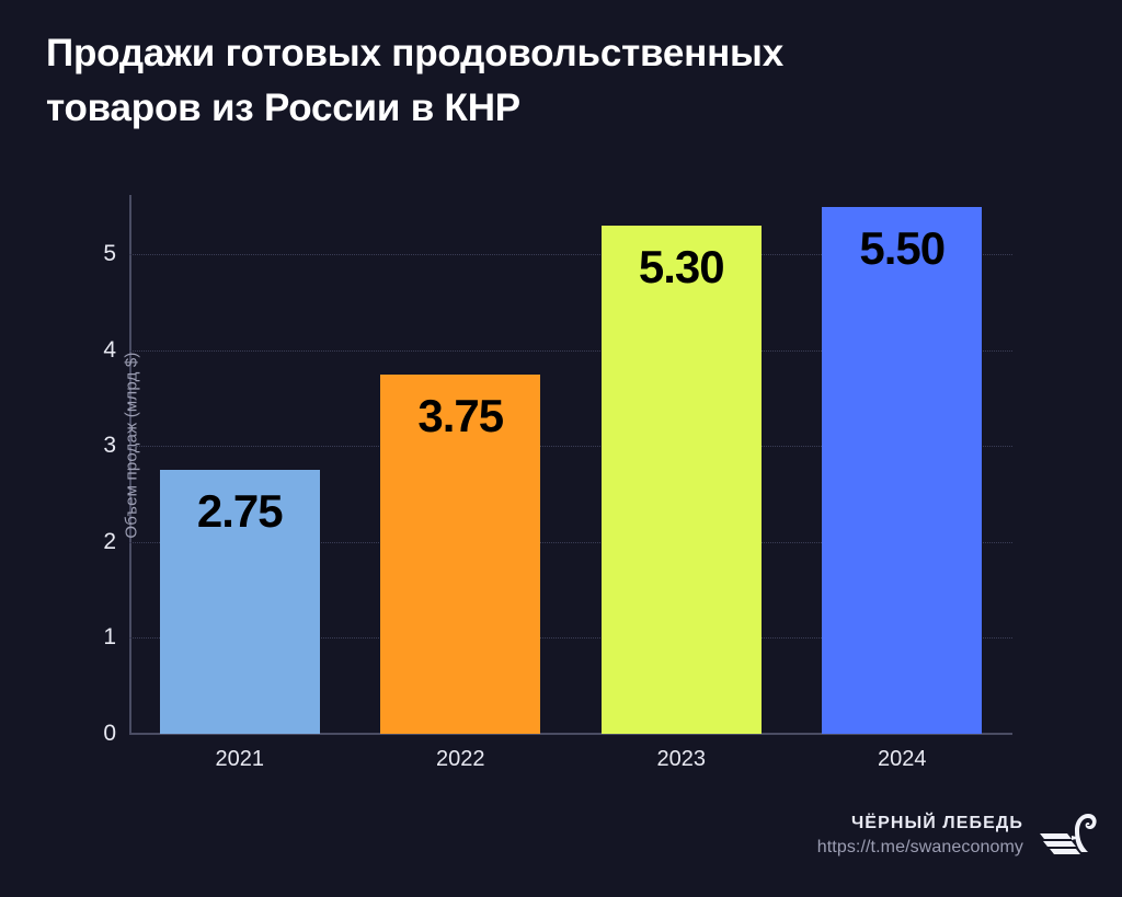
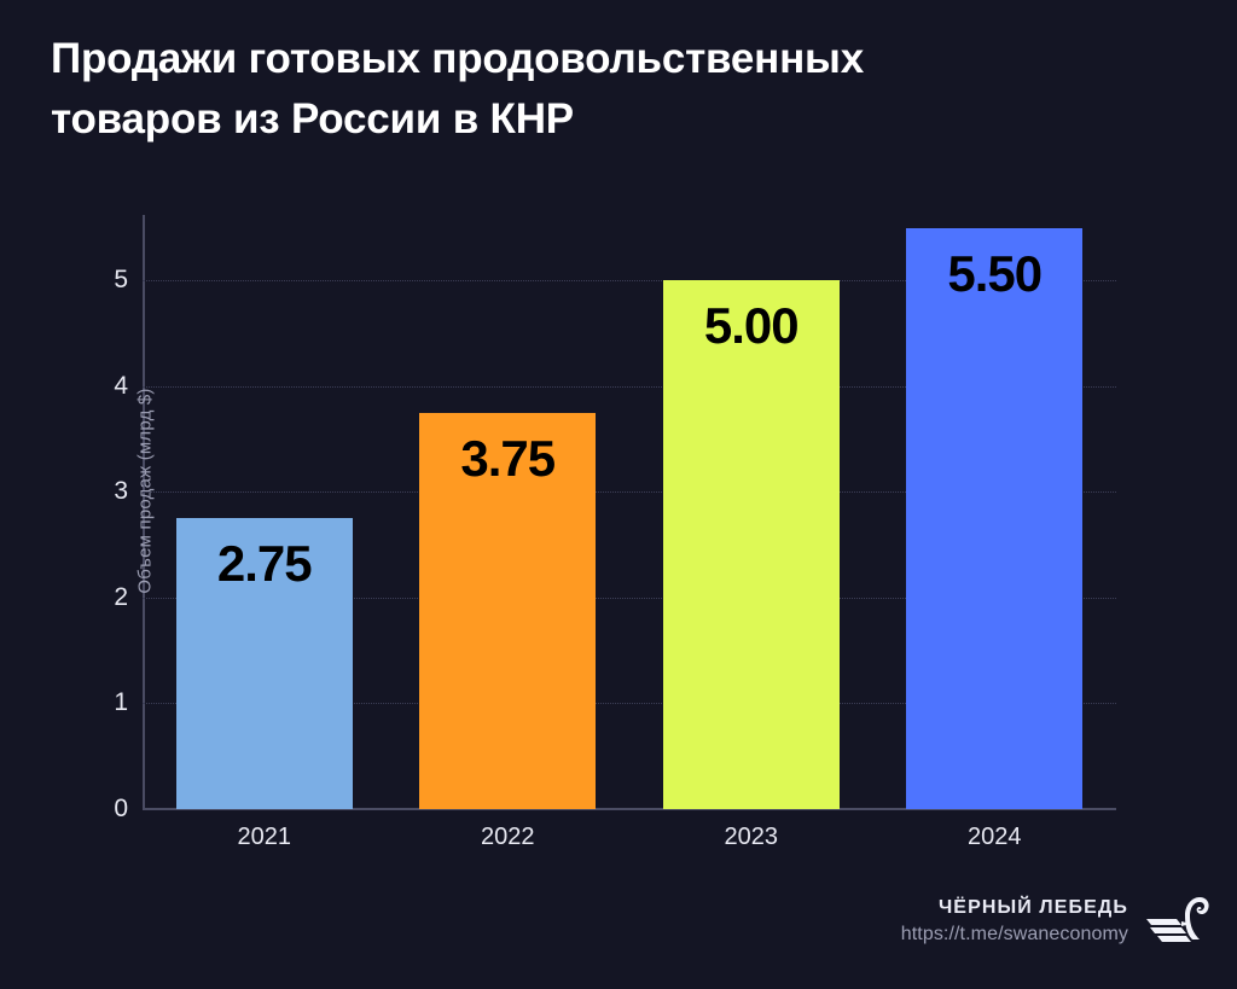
2023: 5.30 -> 5.00
